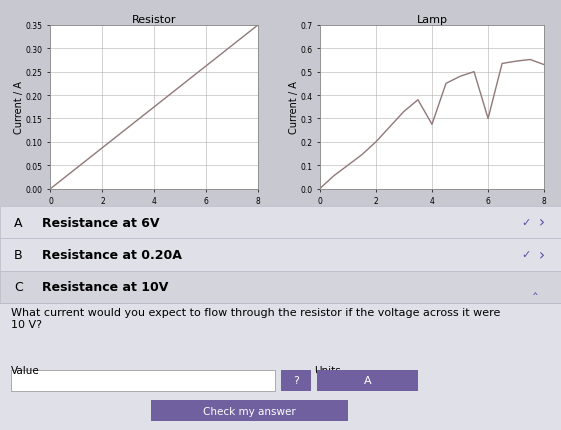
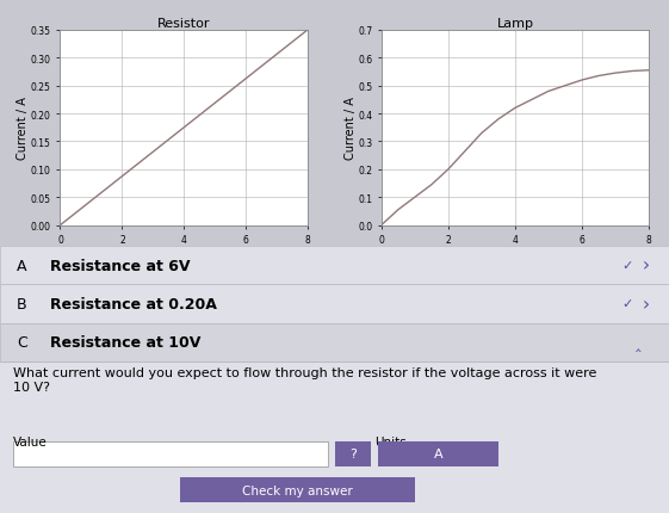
4: 0.275 -> 0.420
6: 0.300 -> 0.520
8: 0.530 -> 0.555
